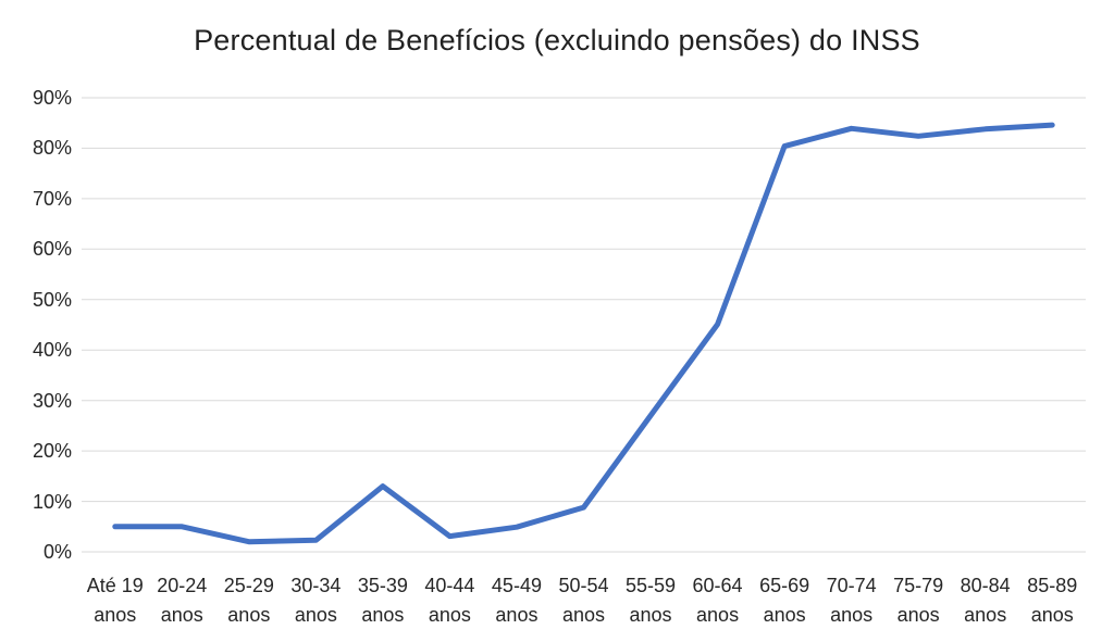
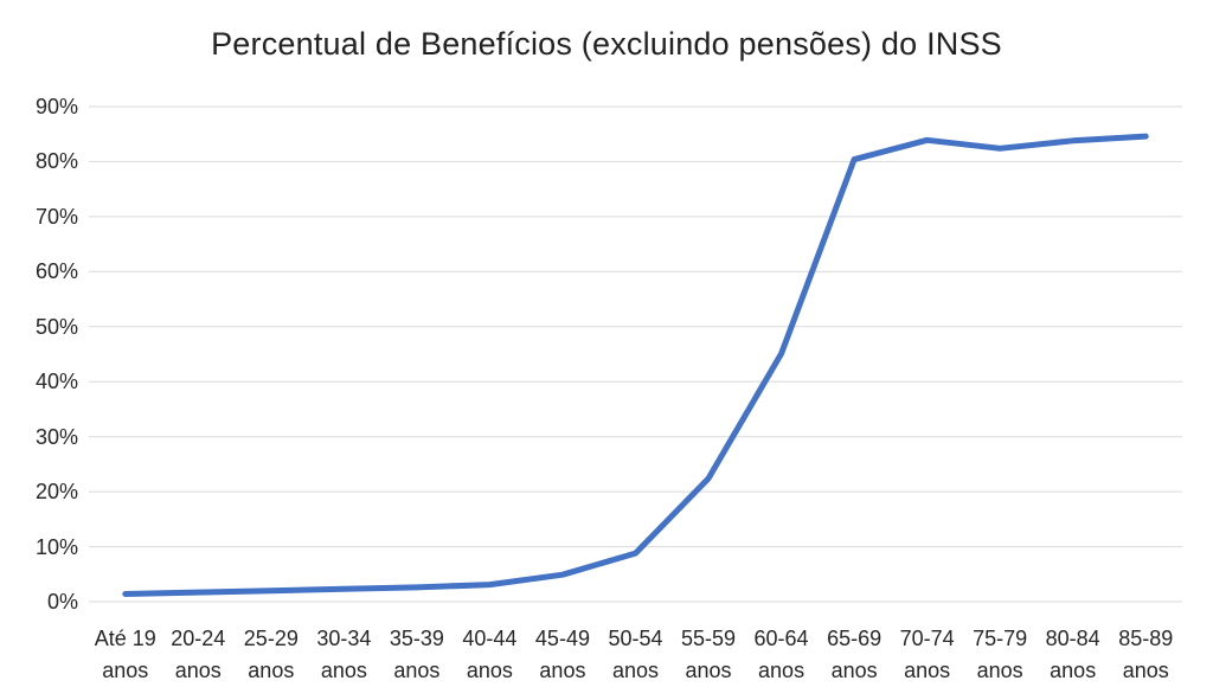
Até 19 anos: 5% -> 1%
20-24 anos: 5% -> 2%
35-39 anos: 13% -> 3%
55-59 anos: 27% -> 22%
